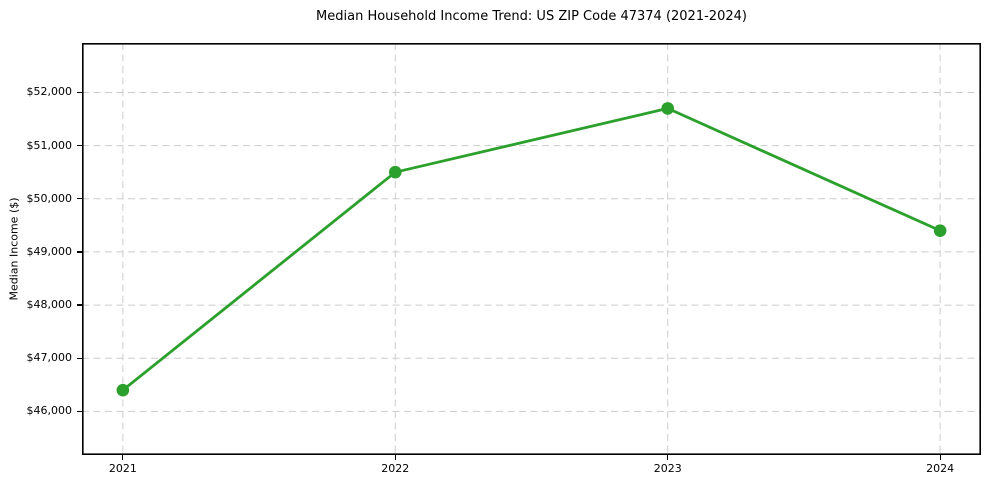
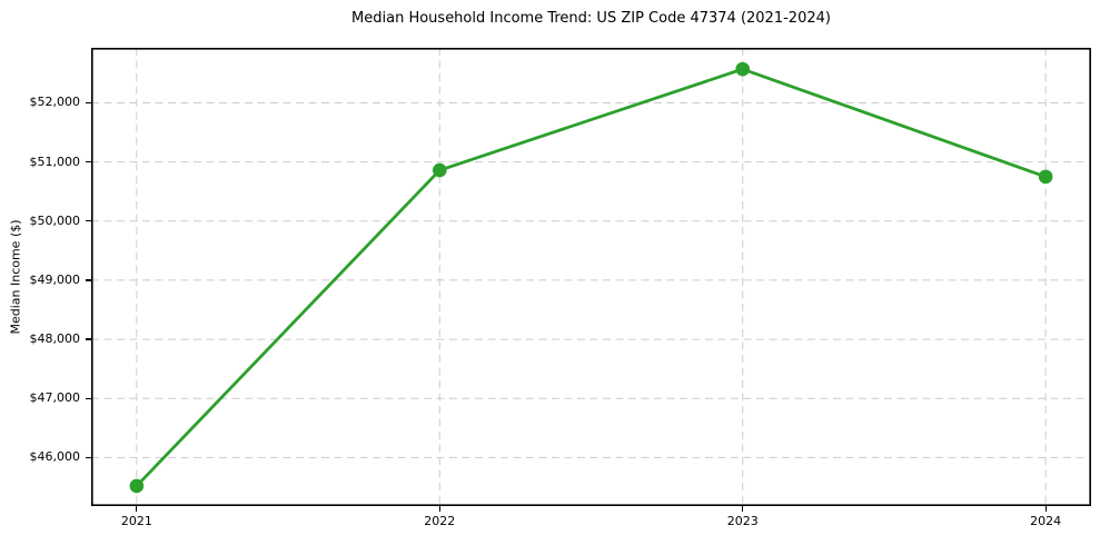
2021: $46400 -> $45500
2022: $50500 -> $50900
2023: $51700 -> $52600
2024: $49400 -> $50800
